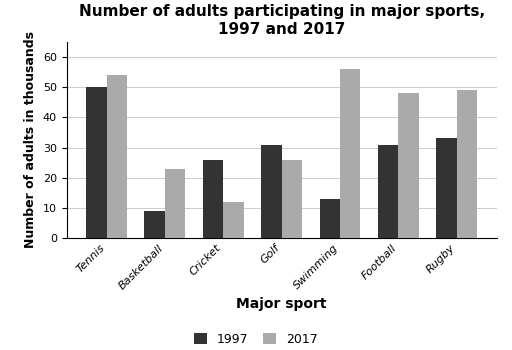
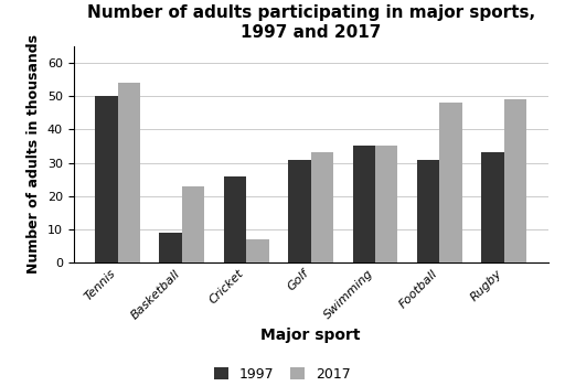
2017/Cricket: 12 -> 7
2017/Golf: 26 -> 33
1997/Swimming: 13 -> 35
2017/Swimming: 56 -> 35
